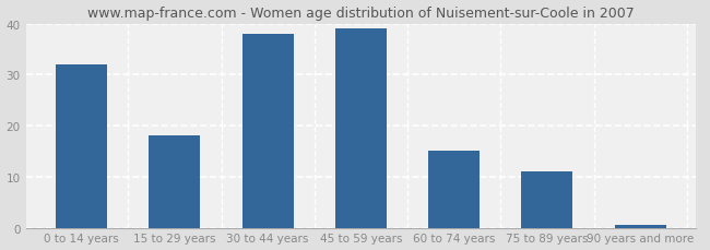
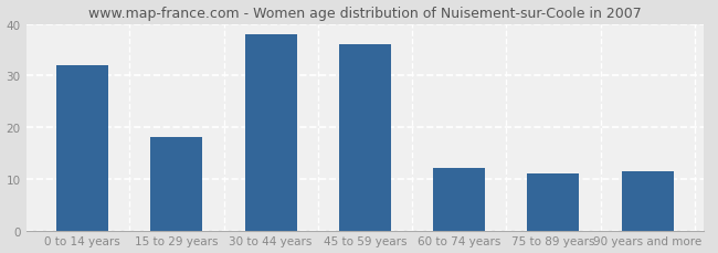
45 to 59 years: 39.0 -> 36.0
60 to 74 years: 15.0 -> 12.0
90 years and more: 0.5 -> 11.5
